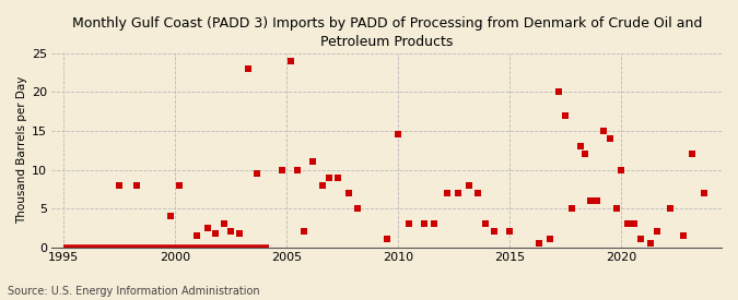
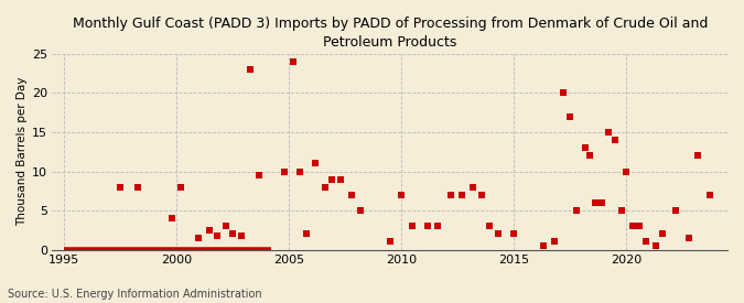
2010: 14.6 -> 7.0
